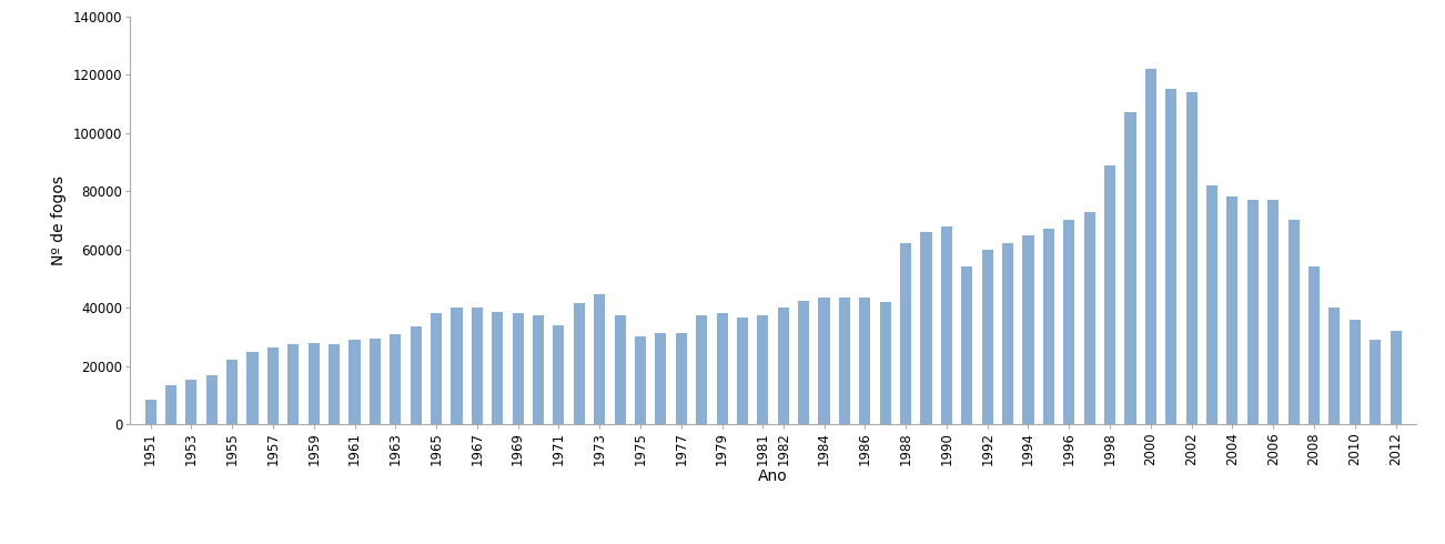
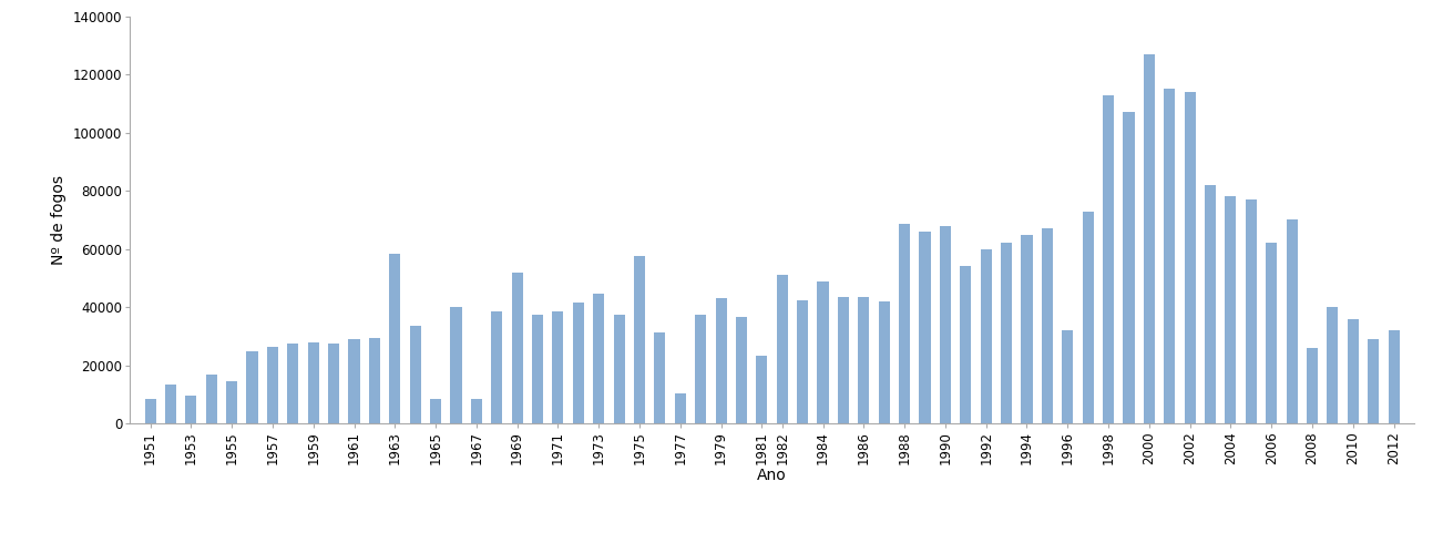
1953: 15500 -> 9500
1955: 22000 -> 14500
1963: 31000 -> 58500
1965: 38000 -> 8500
1967: 40000 -> 8500
1969: 38000 -> 52000
1971: 34000 -> 38500
1975: 30000 -> 57500
1977: 31500 -> 10500
1979: 38000 -> 43000
1981: 37500 -> 23500
1982: 40000 -> 51000
1984: 43500 -> 49000
1988: 62000 -> 68500
1996: 70000 -> 32000
1998: 89000 -> 113000
2000: 122000 -> 127000
2006: 77000 -> 62000
2008: 54000 -> 26000
